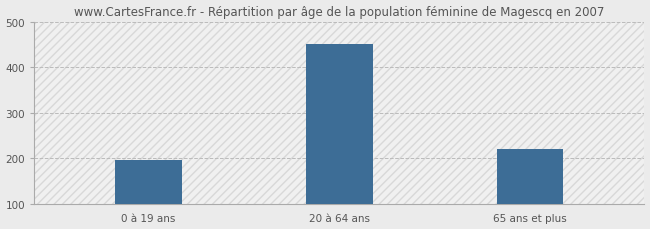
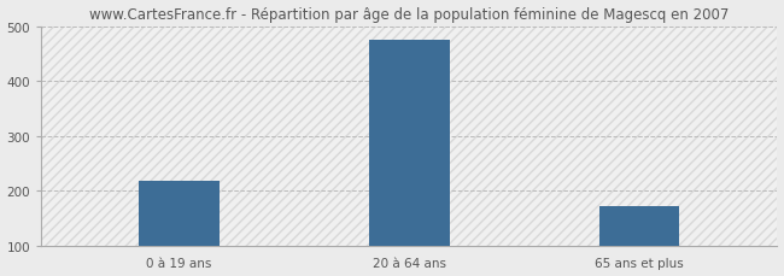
0 à 19 ans: 195 -> 218
20 à 64 ans: 450 -> 475
65 ans et plus: 220 -> 172
